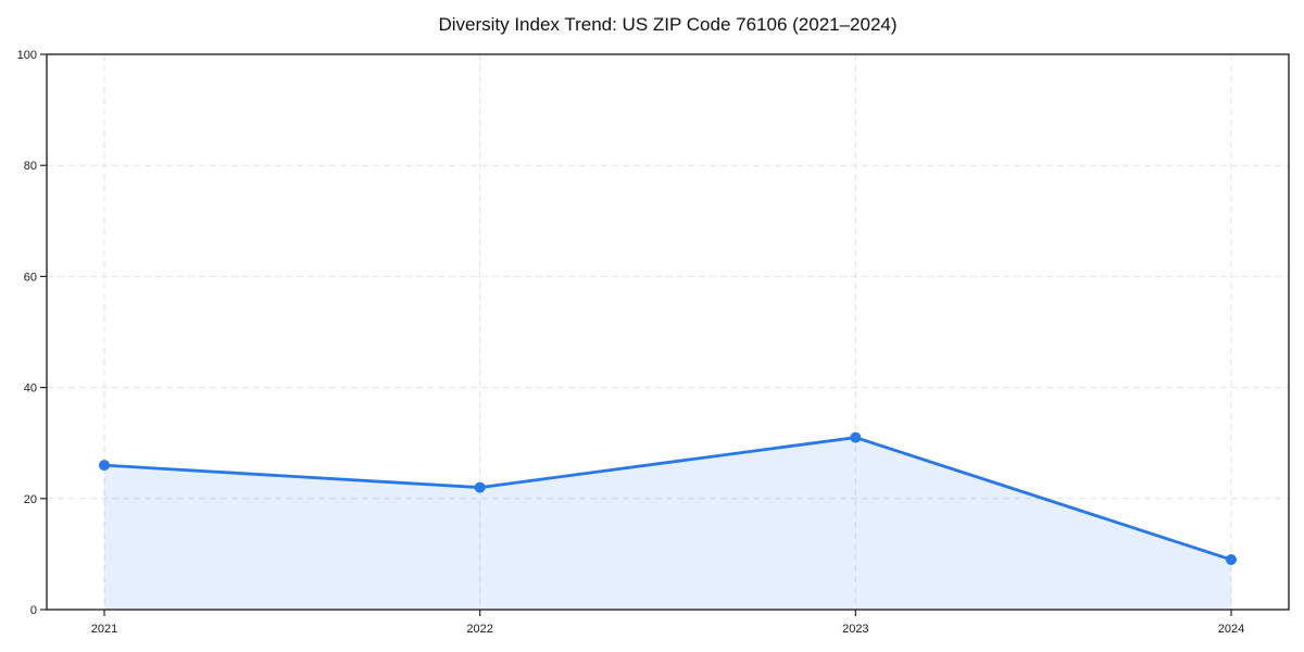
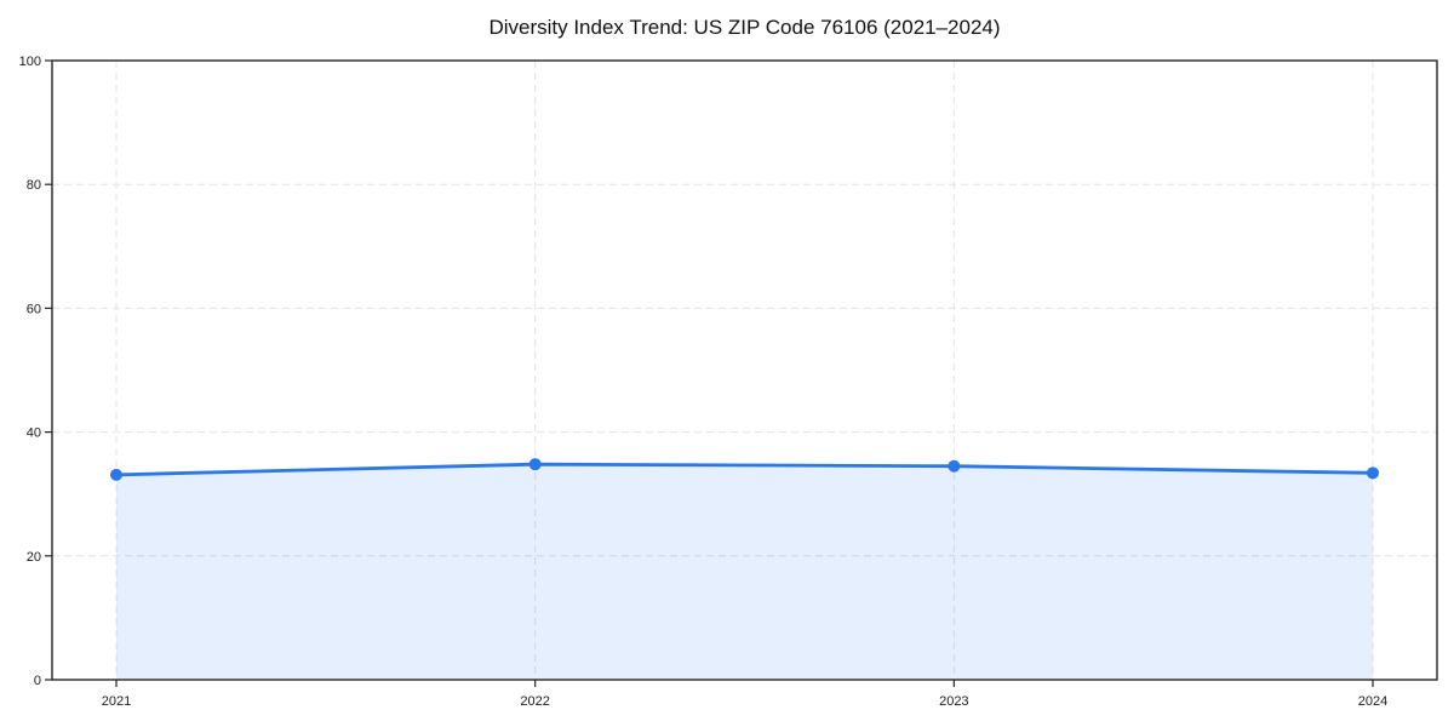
2021: 26 -> 33
2022: 22 -> 35
2023: 31 -> 34
2024: 9 -> 33
